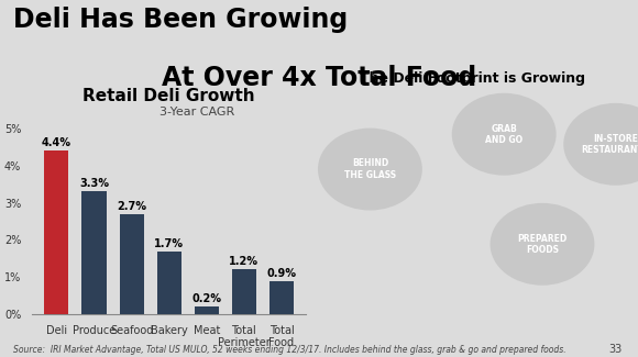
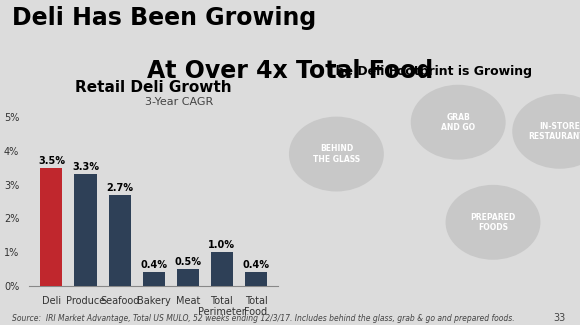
Deli: 4.4% -> 3.5%
Bakery: 1.7% -> 0.4%
Meat: 0.2% -> 0.5%
Total Perimeter: 1.2% -> 1.0%
Total Food: 0.9% -> 0.4%
